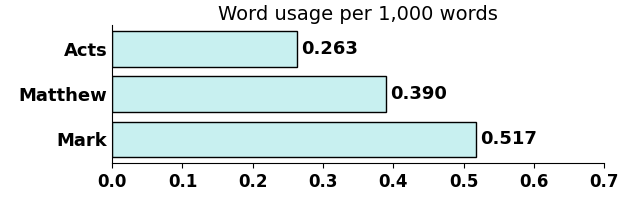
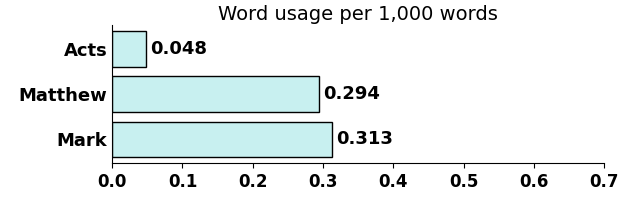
Acts: 0.263 -> 0.048
Matthew: 0.390 -> 0.294
Mark: 0.517 -> 0.313
